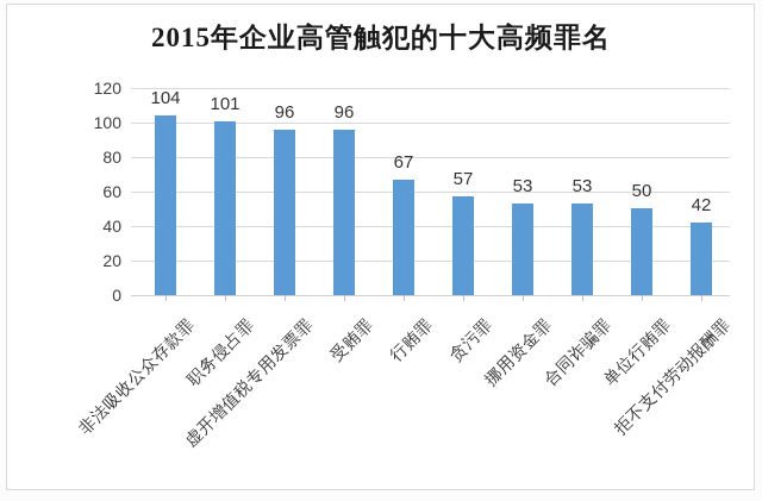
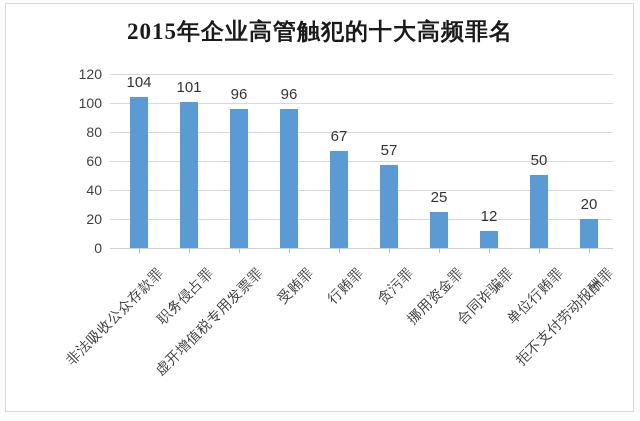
挪用资金罪: 53 -> 25
合同诈骗罪: 53 -> 12
拒不支付劳动报酬罪: 42 -> 20
